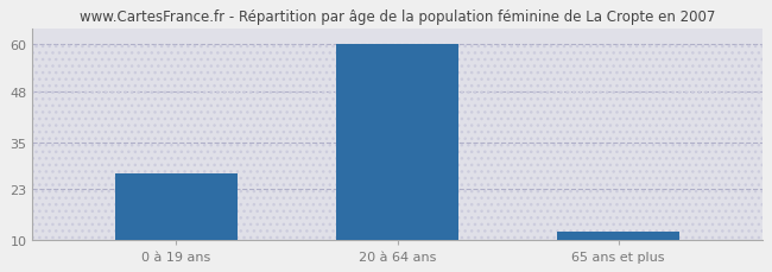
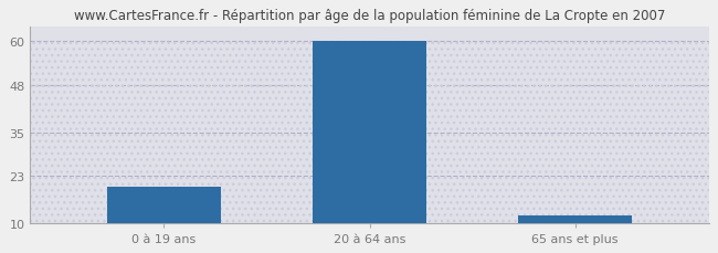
0 à 19 ans: 27 -> 20
